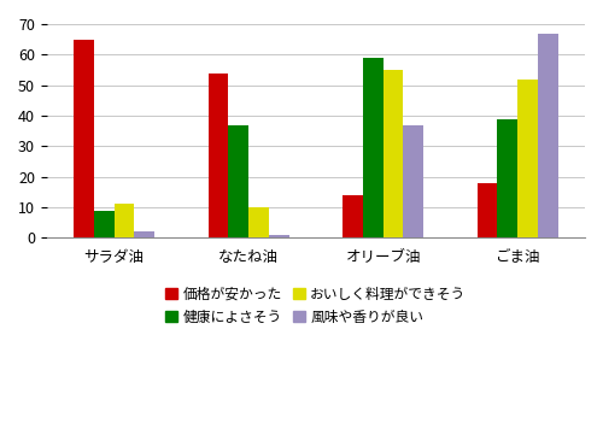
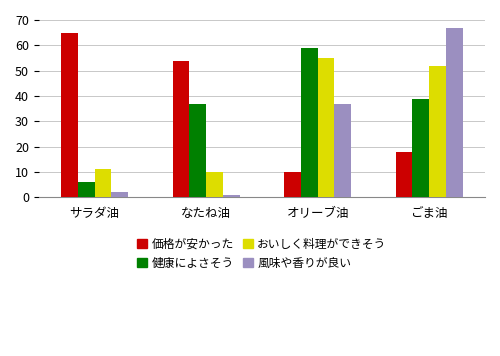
健康によさそう/サラダ油: 9 -> 6
価格が安かった/オリーブ油: 14 -> 10
